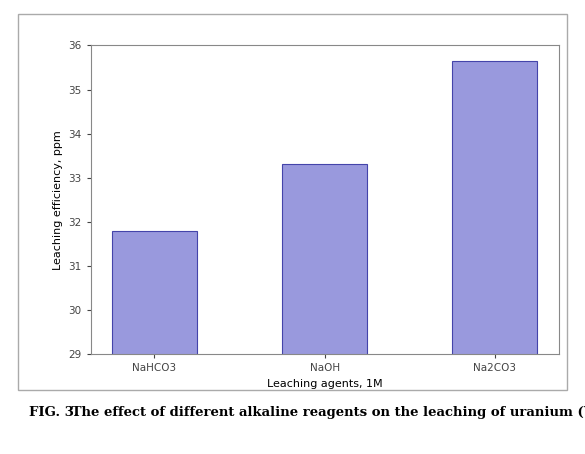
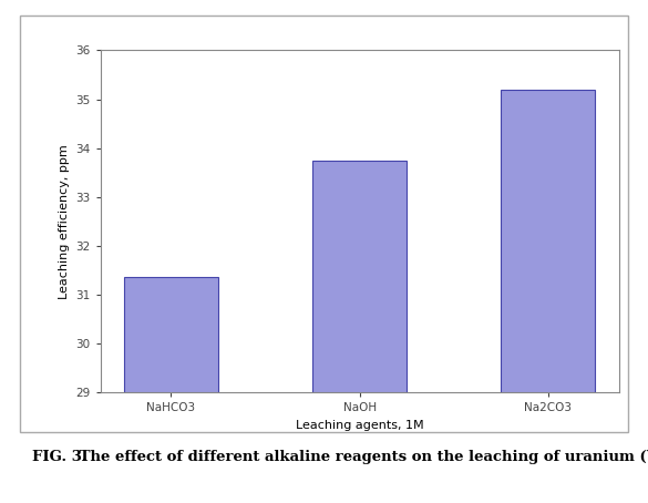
NaHCO3: 31.80 -> 31.35
NaOH: 33.30 -> 33.75
Na2CO3: 35.65 -> 35.20
